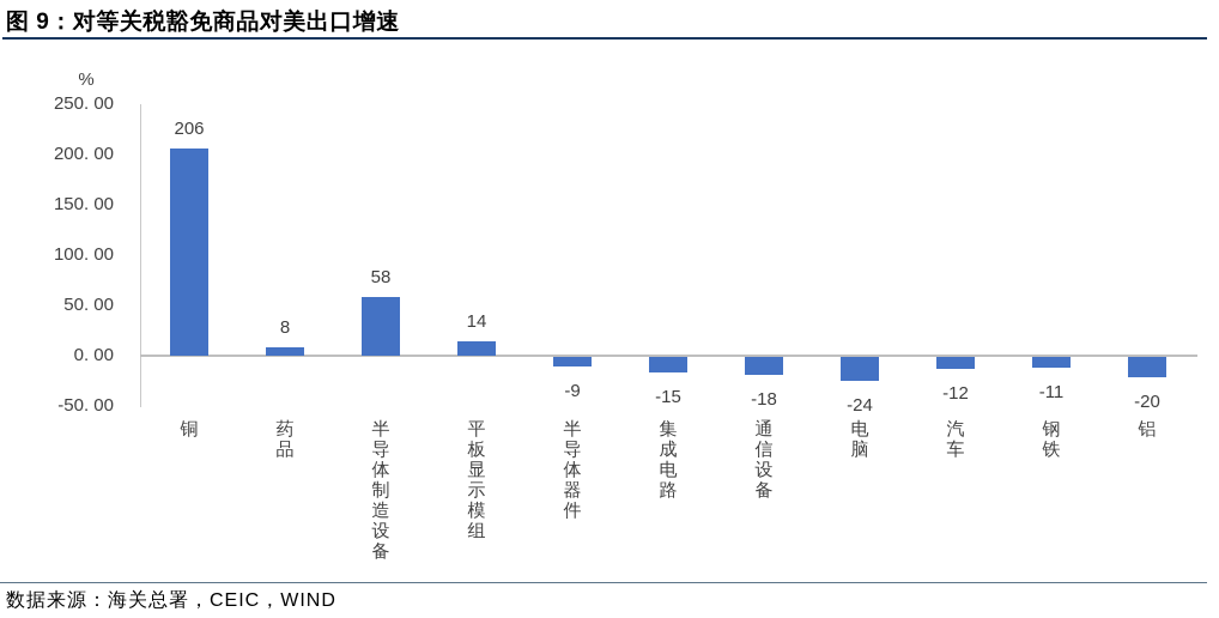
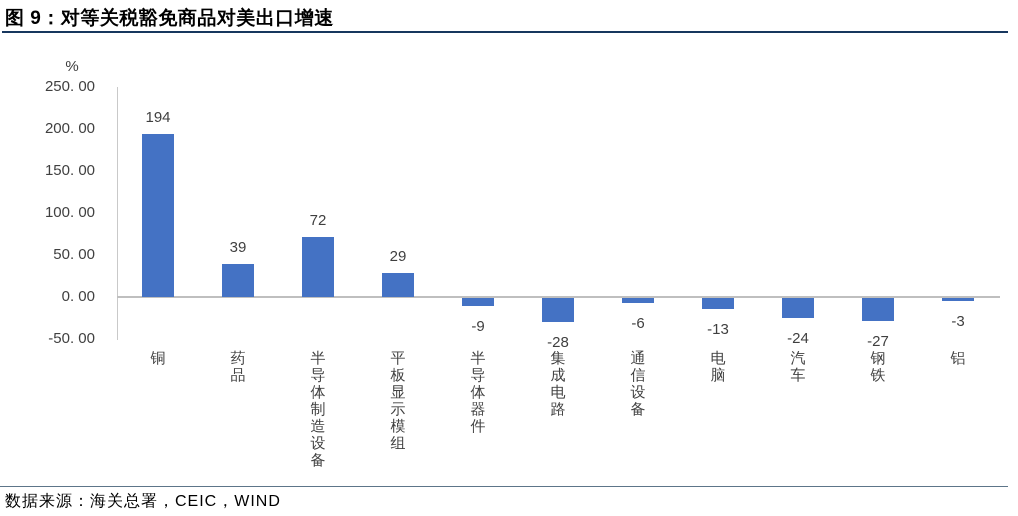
铜: 206 -> 194
药品: 8 -> 39
半导体制造设备: 58 -> 72
平板显示模组: 14 -> 29
集成电路: -15 -> -28
通信设备: -18 -> -6
电脑: -24 -> -13
汽车: -12 -> -24
钢铁: -11 -> -27
铝: -20 -> -3
